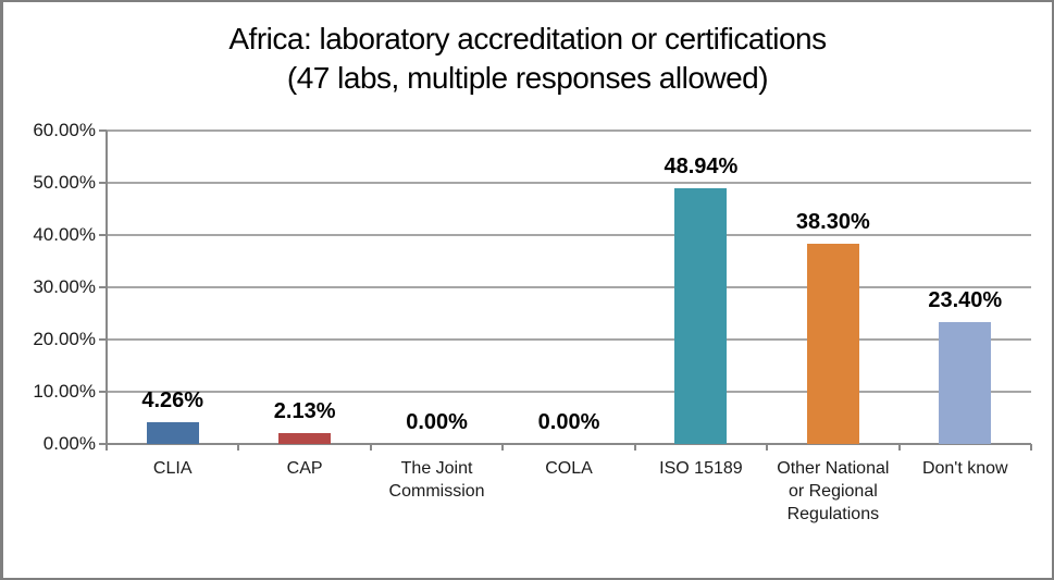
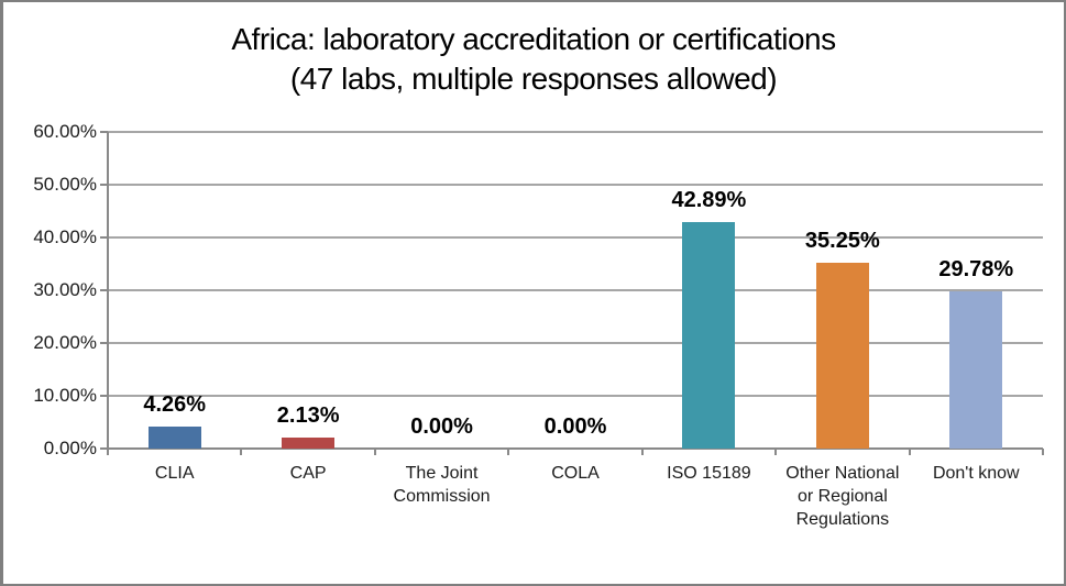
ISO 15189: 48.94% -> 42.89%
Other National or Regional Regulations: 38.30% -> 35.25%
Don't know: 23.40% -> 29.78%
